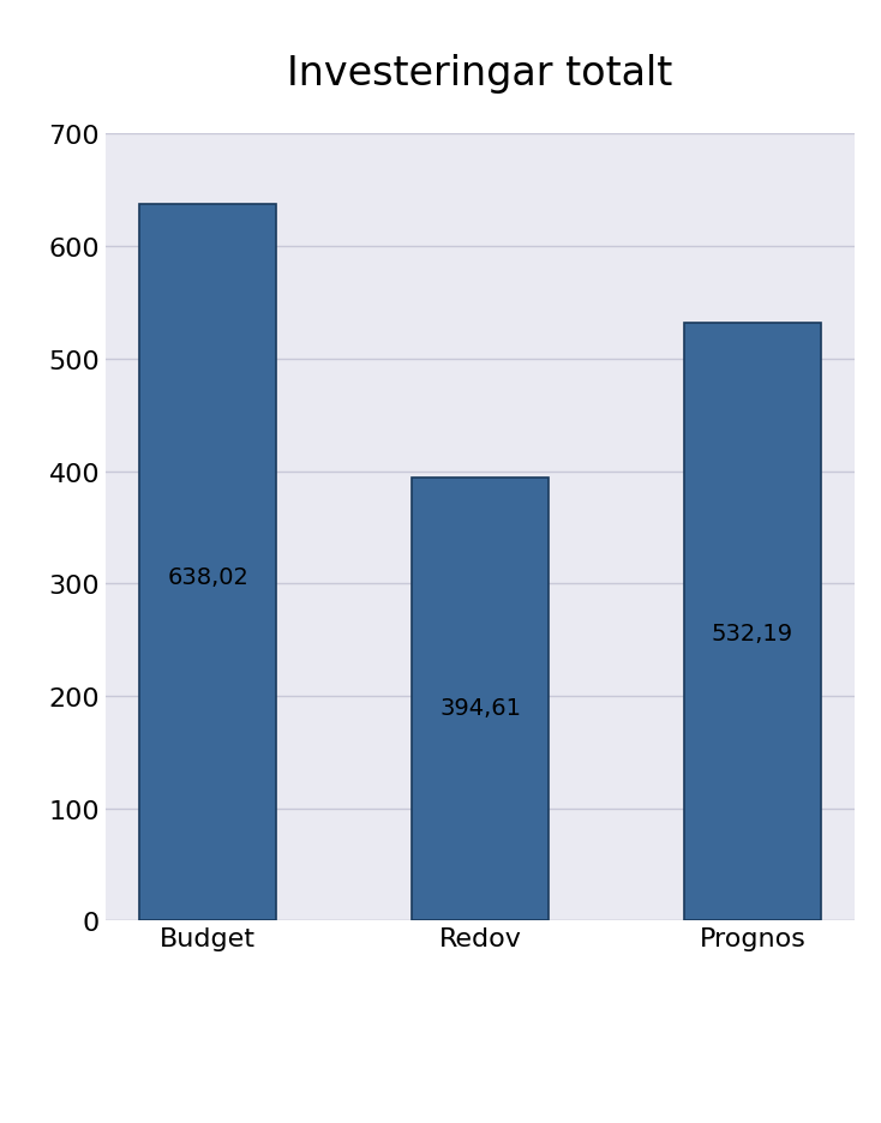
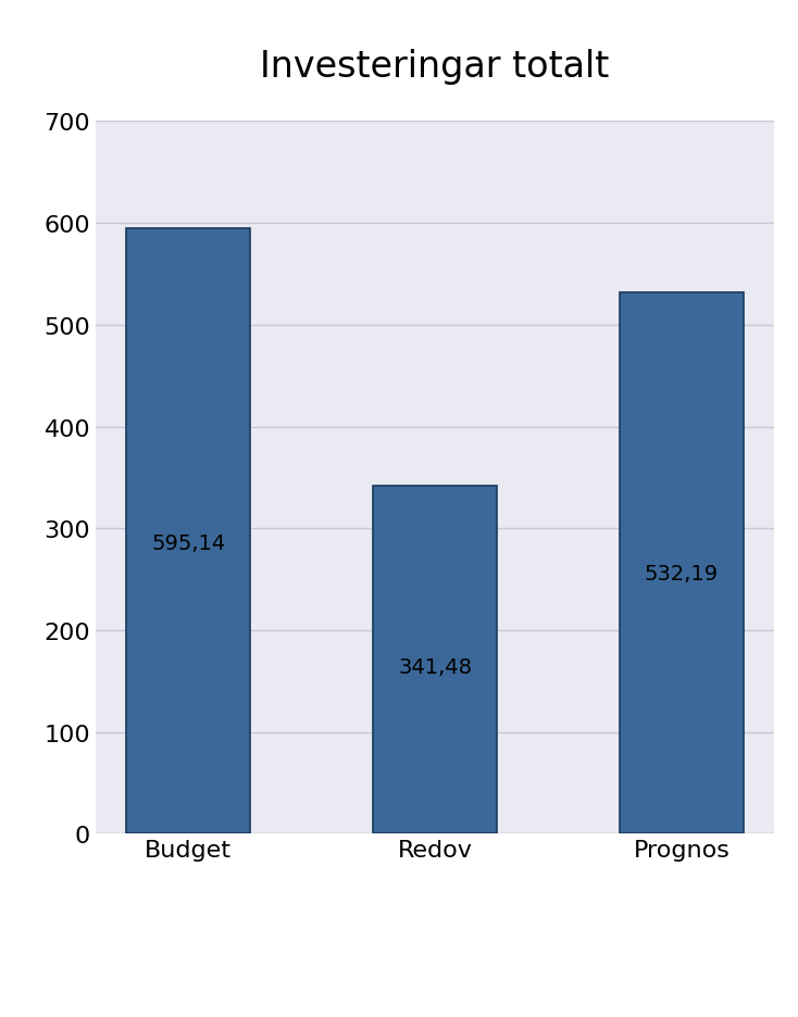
Budget: 638,02 -> 595,14
Redov: 394,61 -> 341,48
